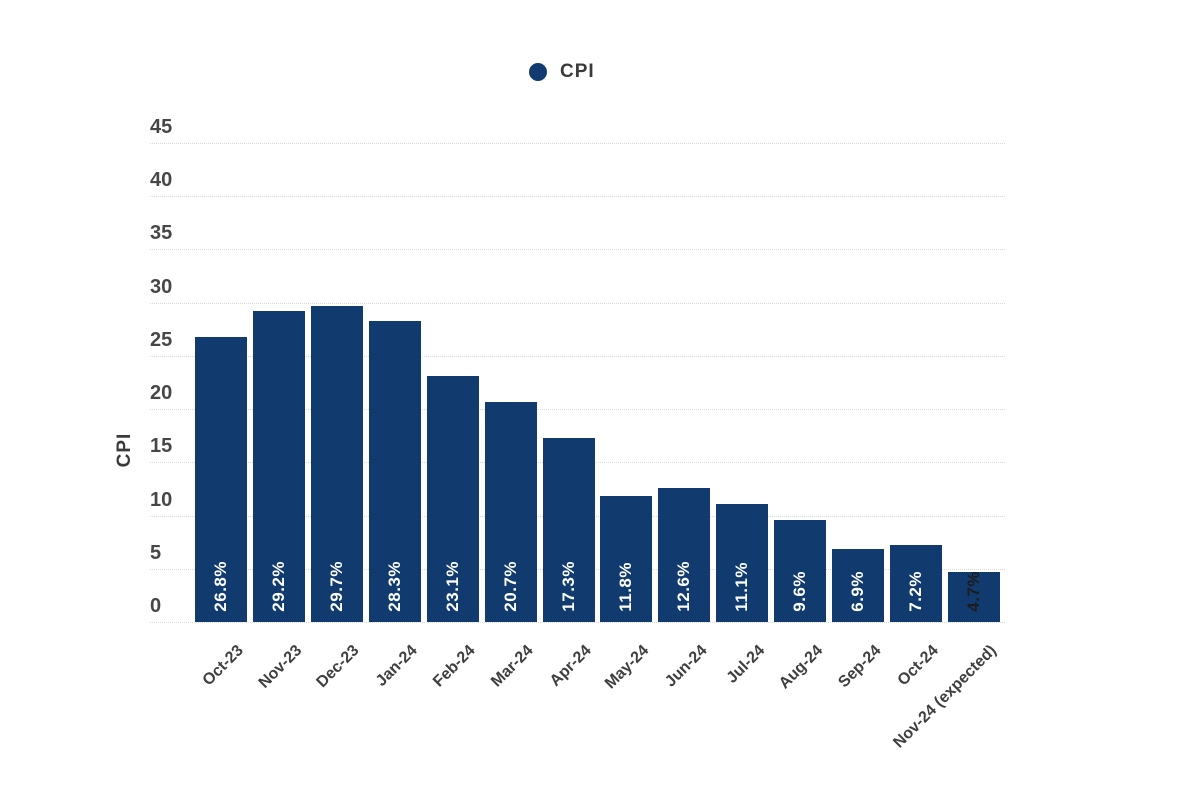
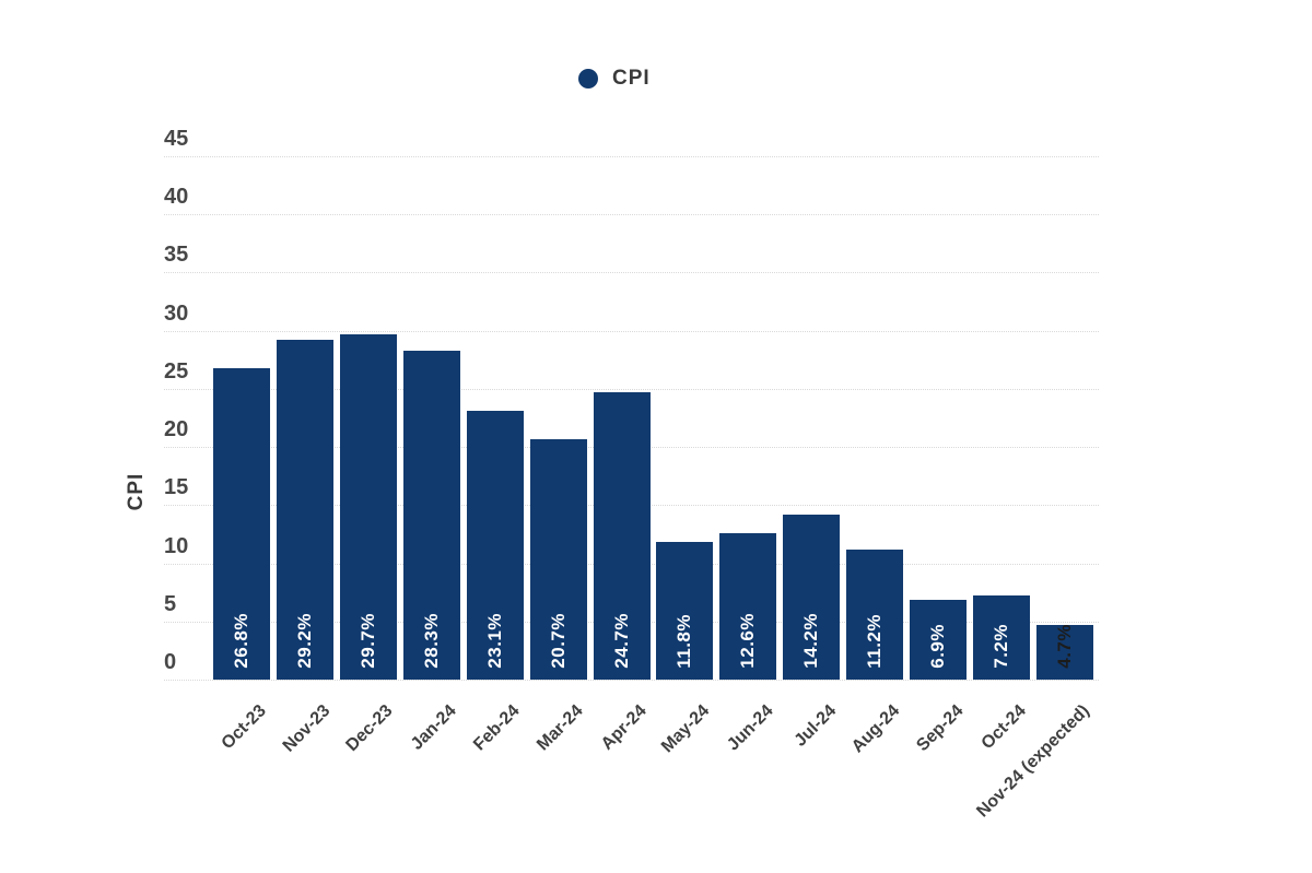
Apr-24: 17.3% -> 24.7%
Jul-24: 11.1% -> 14.2%
Aug-24: 9.6% -> 11.2%
